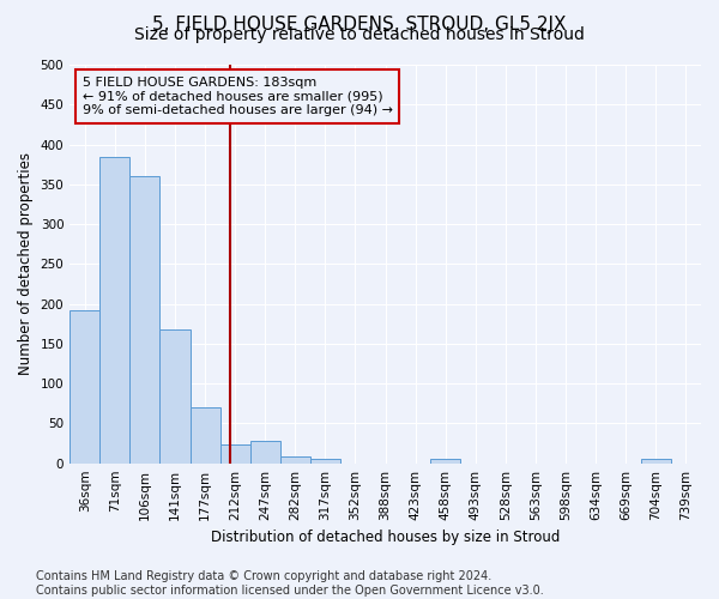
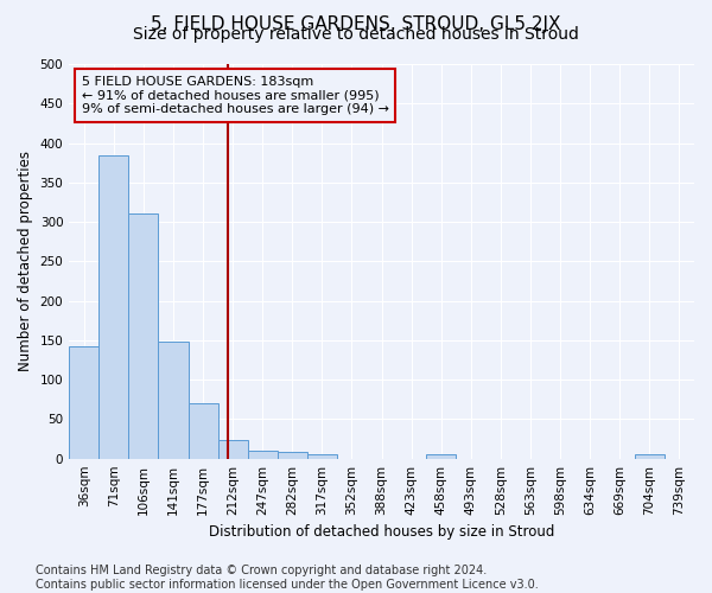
36sqm: 192 -> 142
106sqm: 360 -> 310
141sqm: 168 -> 148
247sqm: 28 -> 10
